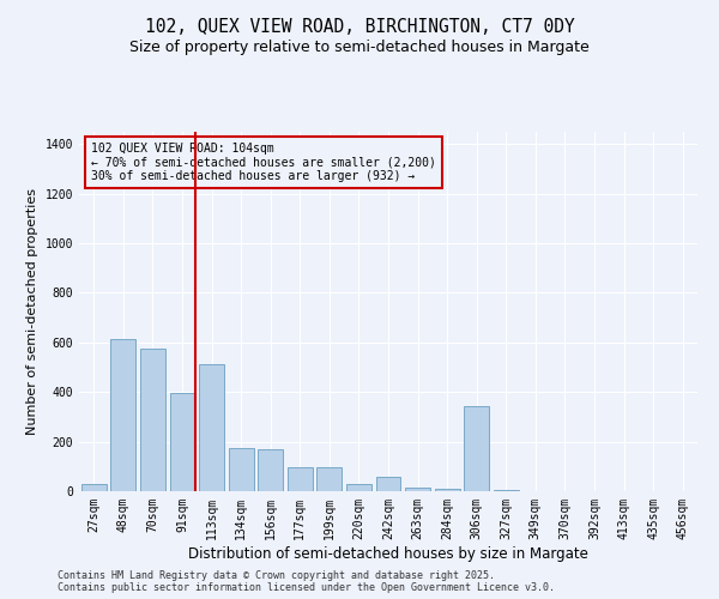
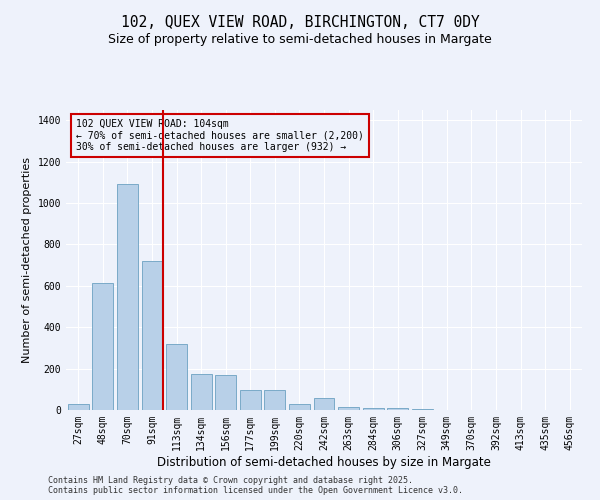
70sqm: 575 -> 1090
91sqm: 395 -> 720
113sqm: 510 -> 320
306sqm: 345 -> 10
